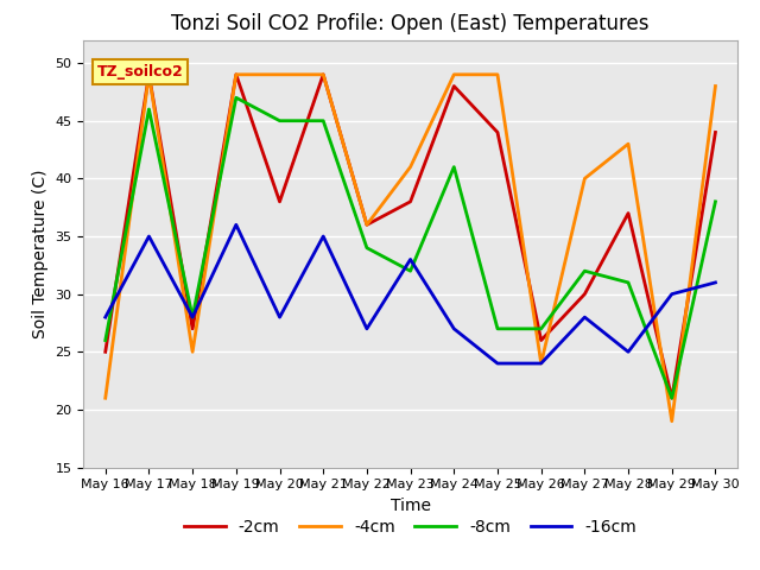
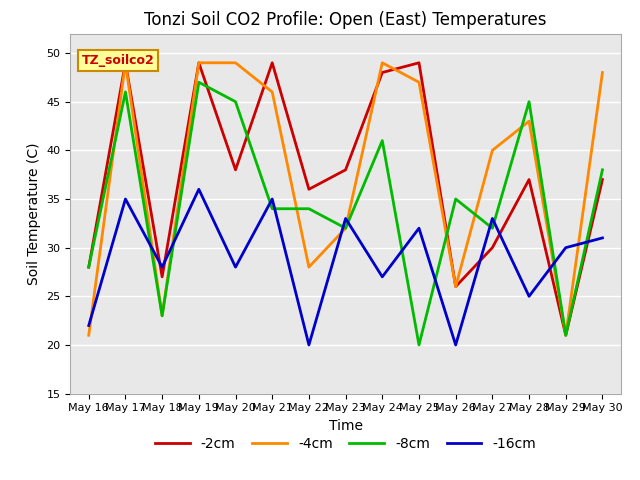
-2cm/May 16: 25 -> 28
-8cm/May 16: 26 -> 28
-16cm/May 16: 28 -> 22
-4cm/May 18: 25 -> 23
-8cm/May 18: 28 -> 23
-4cm/May 21: 49 -> 46
-8cm/May 21: 45 -> 34
-4cm/May 22: 36 -> 28
-16cm/May 22: 27 -> 20
-4cm/May 23: 41 -> 32
-2cm/May 25: 44 -> 49
-4cm/May 25: 49 -> 47
-8cm/May 25: 27 -> 20
-16cm/May 25: 24 -> 32
-4cm/May 26: 24 -> 26
-8cm/May 26: 27 -> 35
-16cm/May 26: 24 -> 20
-16cm/May 27: 28 -> 33
-8cm/May 28: 31 -> 45
-4cm/May 29: 19 -> 21
-2cm/May 30: 44 -> 37
